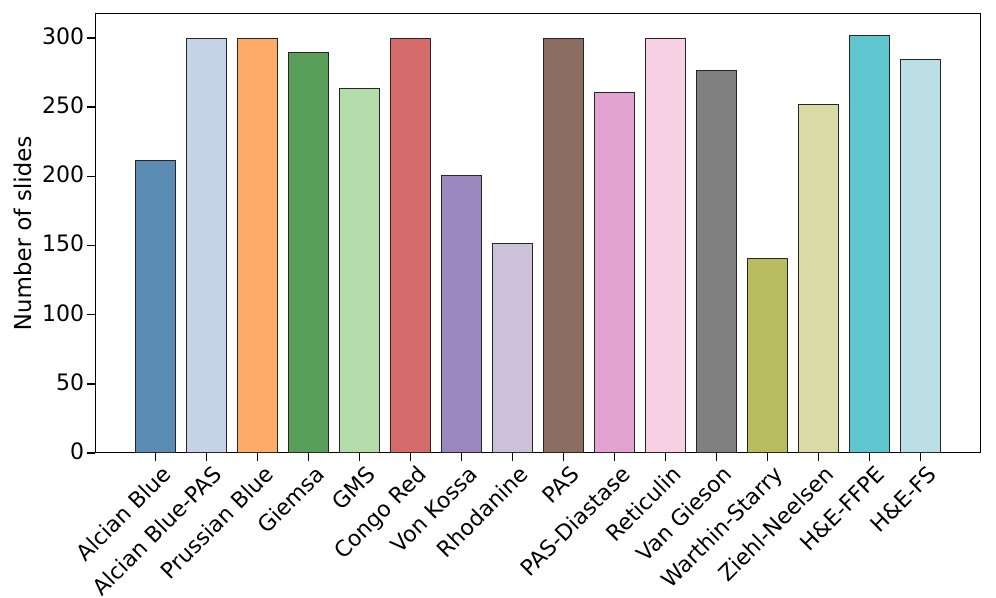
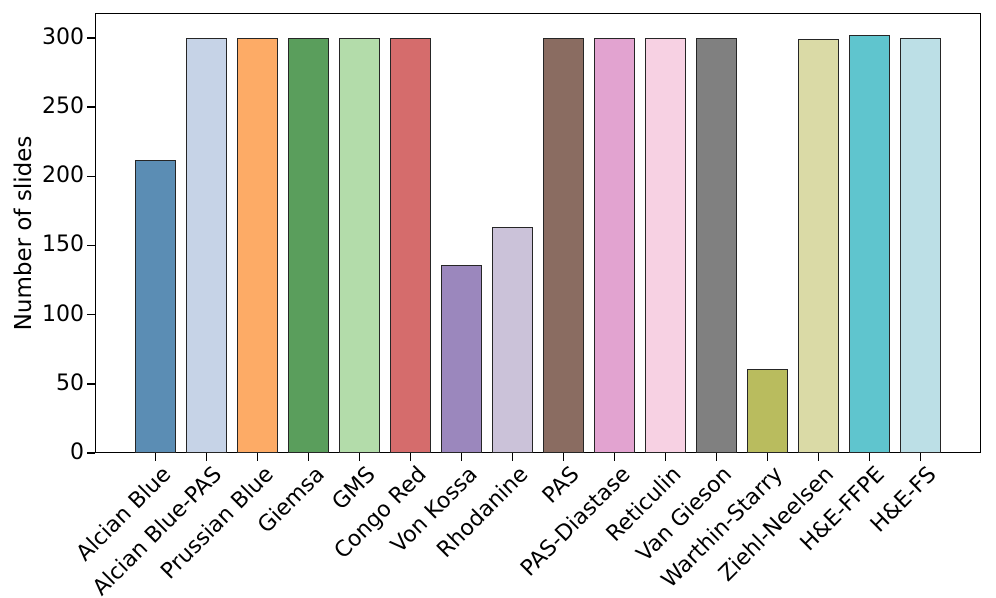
Giemsa: 290 -> 300
GMS: 264 -> 300
Von Kossa: 201 -> 136
Rhodanine: 152 -> 163
PAS-Diastase: 261 -> 300
Van Gieson: 277 -> 300
Warthin-Starry: 141 -> 61
Ziehl-Neelsen: 252 -> 299
H&E-FS: 285 -> 300
